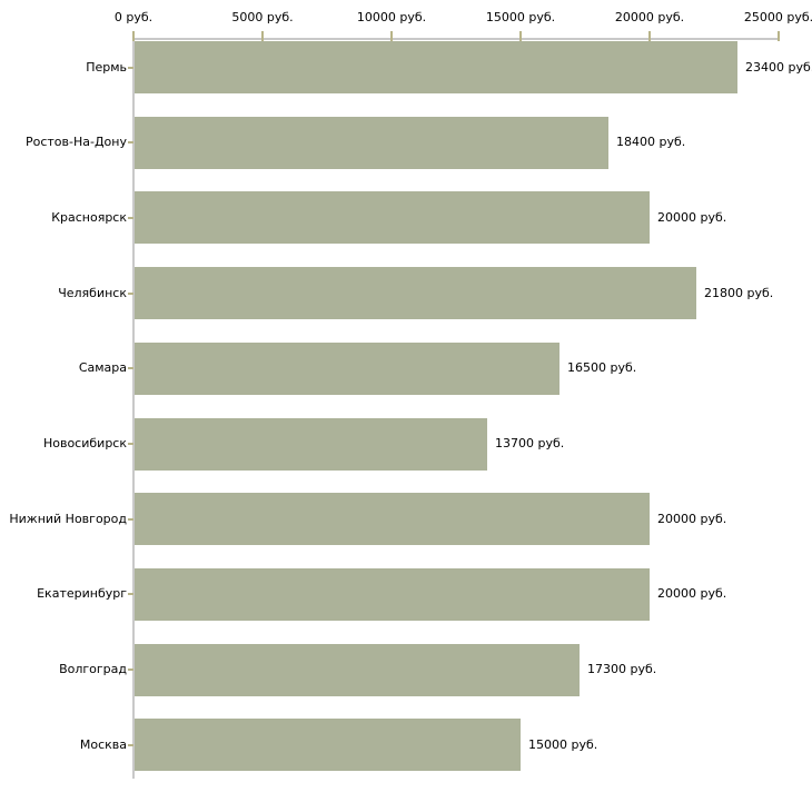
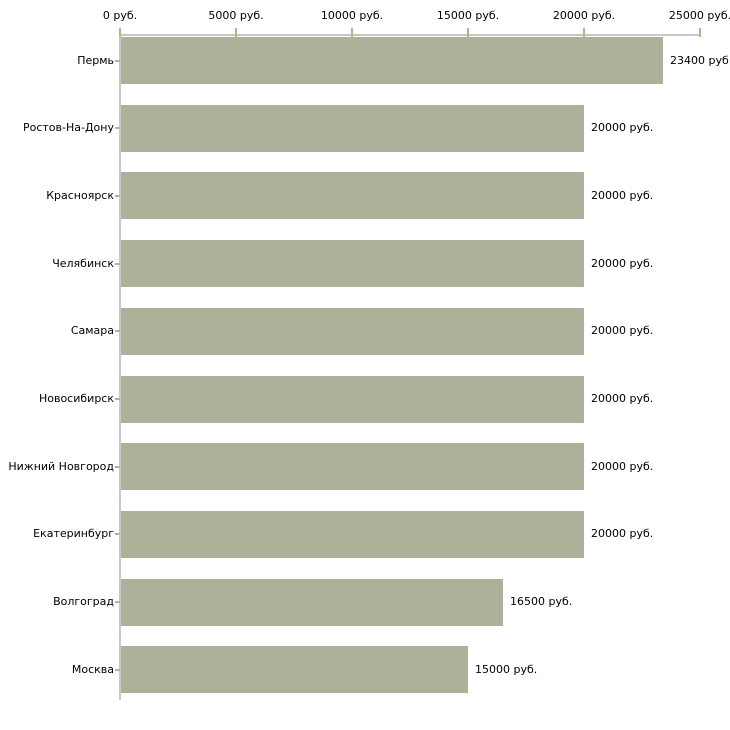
Ростов-На-Дону: 18400 -> 20000
Челябинск: 21800 -> 20000
Самара: 16500 -> 20000
Новосибирск: 13700 -> 20000
Волгоград: 17300 -> 16500
